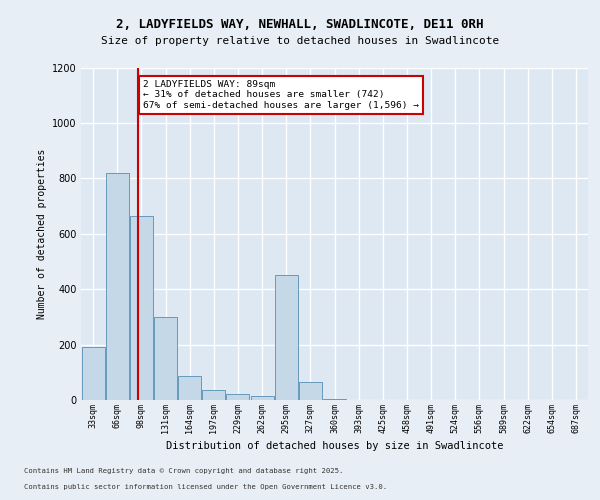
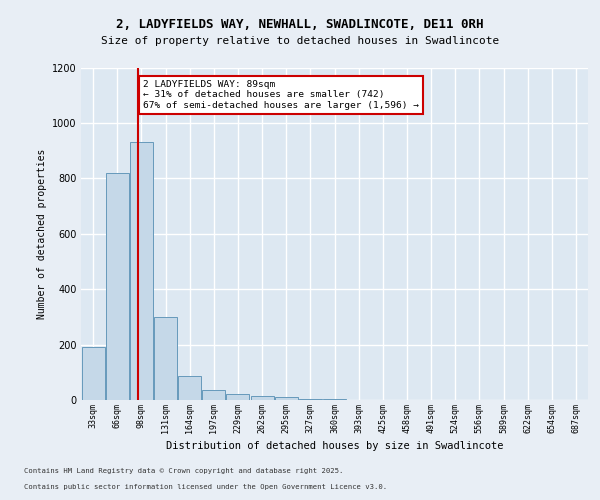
98sqm: 665 -> 930
295sqm: 450 -> 10
327sqm: 65 -> 5
